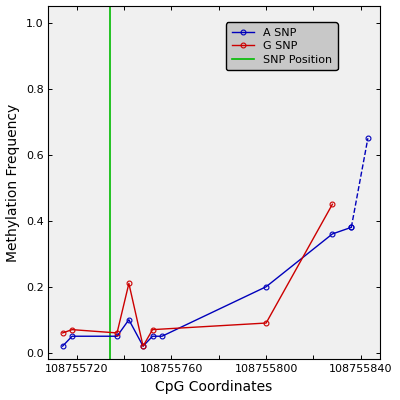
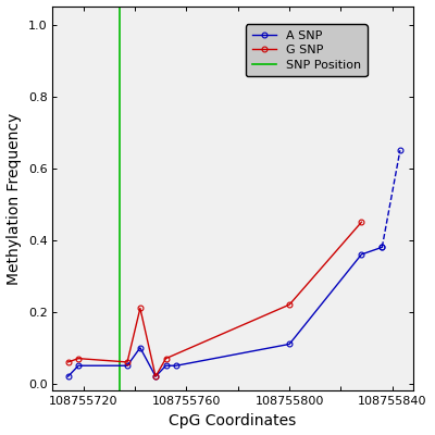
A SNP/108755800: 0.20 -> 0.11
G SNP/108755800: 0.09 -> 0.22
